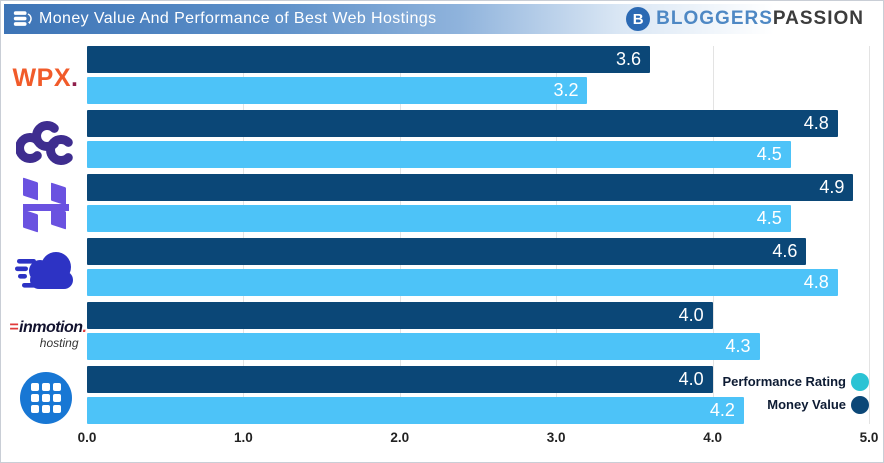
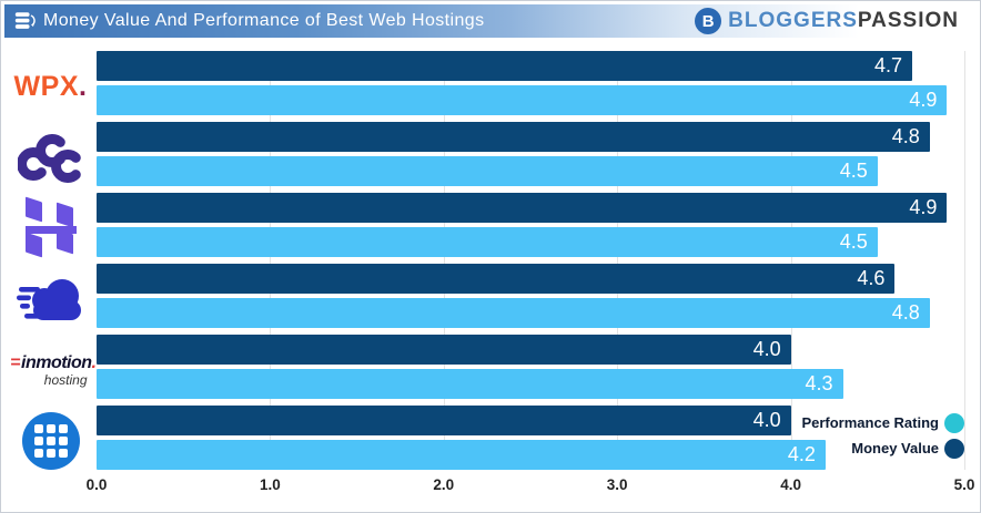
Money Value/WPX: 3.6 -> 4.7
Performance Rating/WPX: 3.2 -> 4.9
